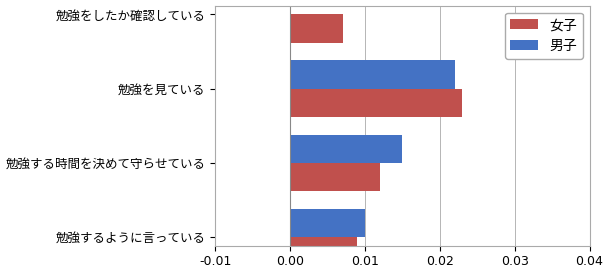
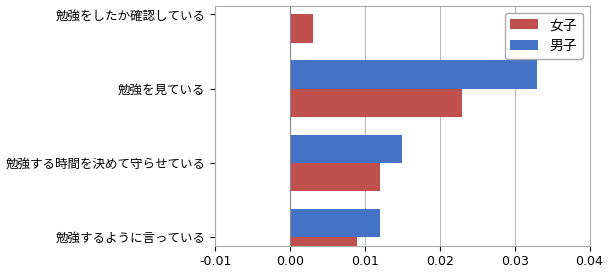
女子/勉強をしたか確認している: 0.007 -> 0.003
男子/勉強を見ている: 0.022 -> 0.033
男子/勉強するように言っている: 0.010 -> 0.012
